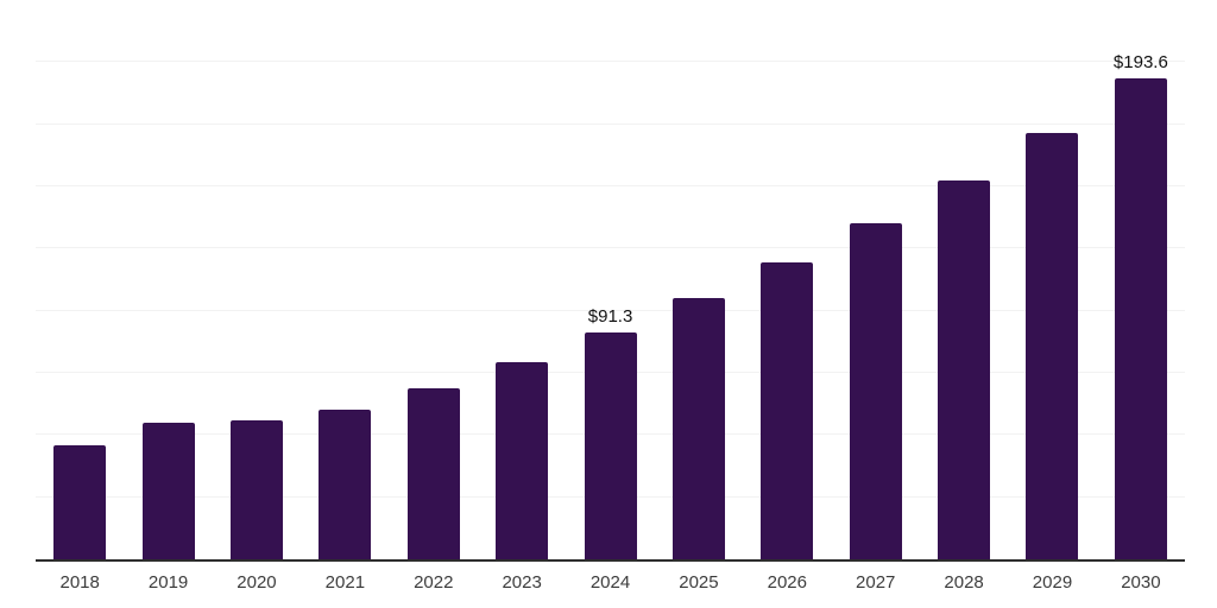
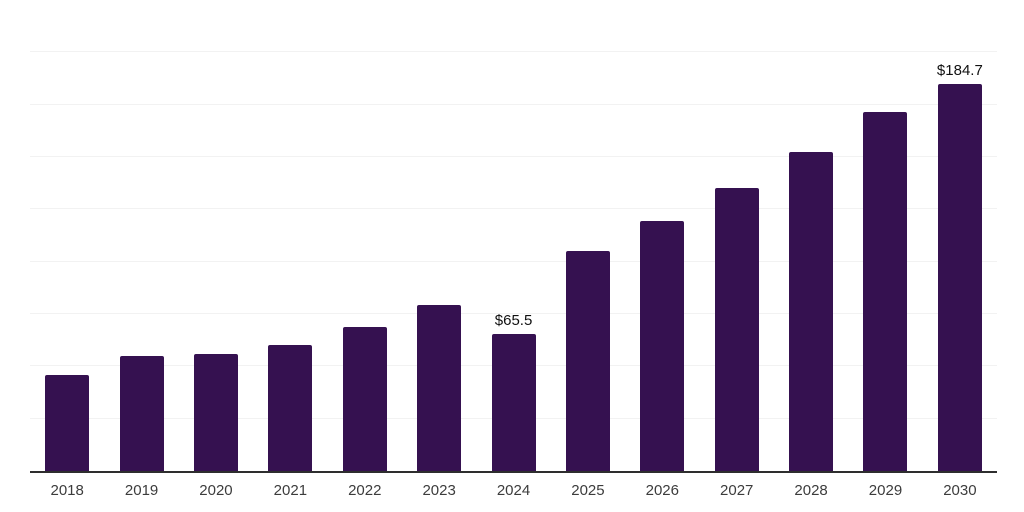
2024: $91.3 -> $65.5
2030: $193.6 -> $184.7
